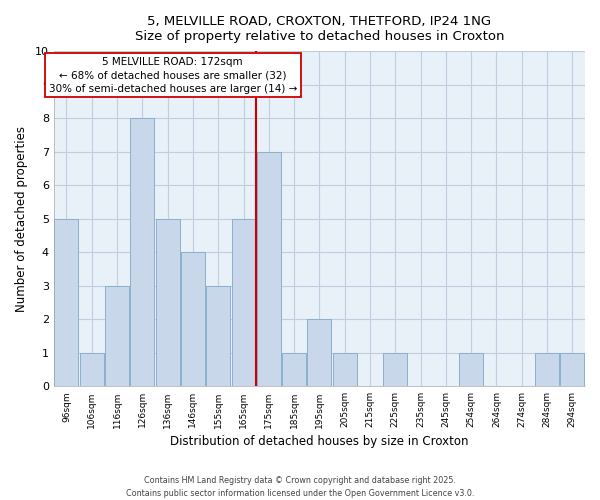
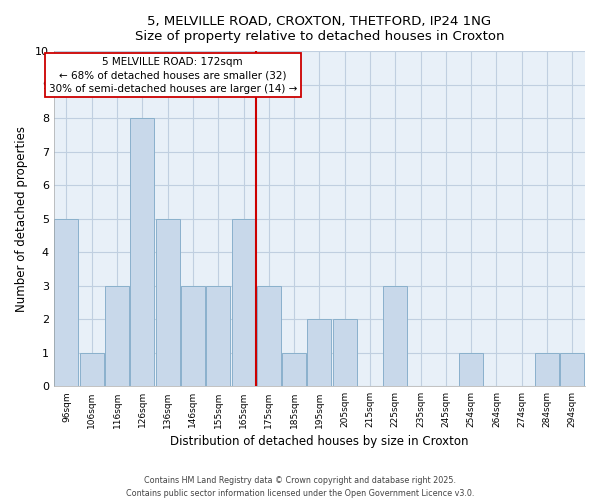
146sqm: 4 -> 3
175sqm: 7 -> 3
205sqm: 1 -> 2
225sqm: 1 -> 3
